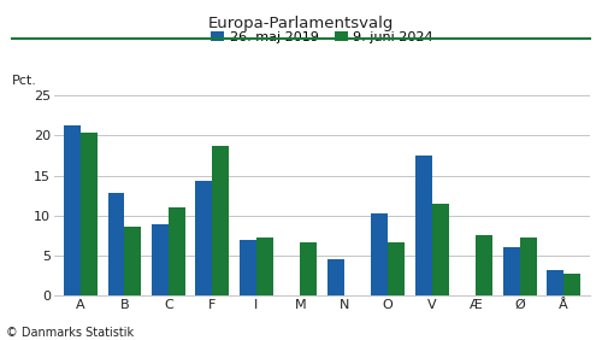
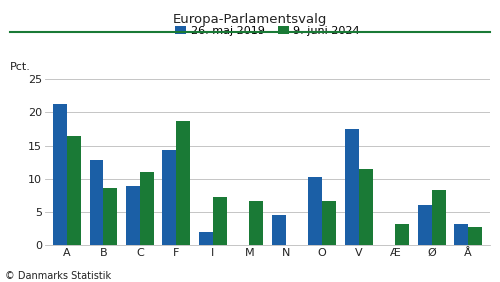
9. juni 2024/A: 20.4 -> 16.4
26. maj 2019/I: 7.0 -> 2.0
9. juni 2024/Æ: 7.6 -> 3.2
9. juni 2024/Ø: 7.2 -> 8.3
